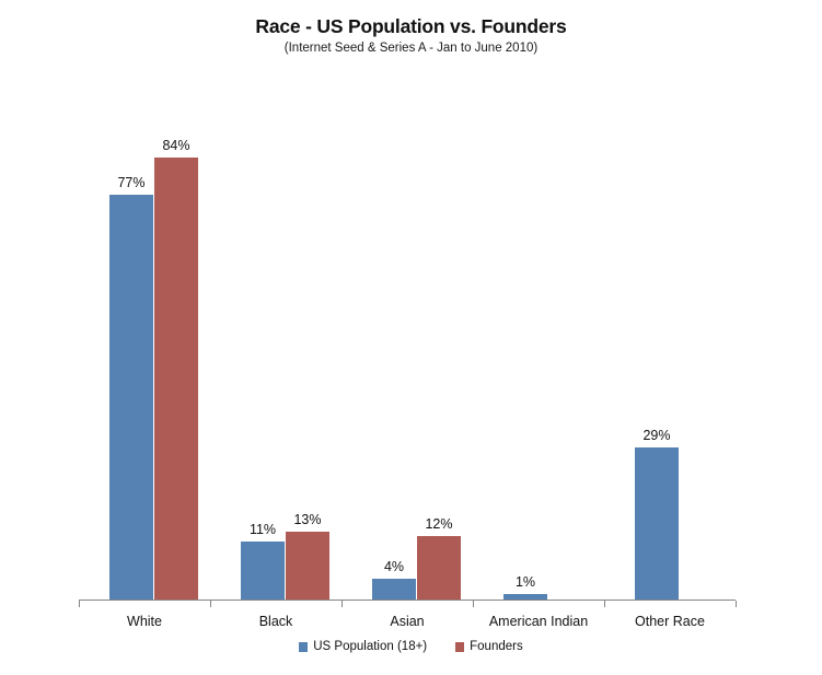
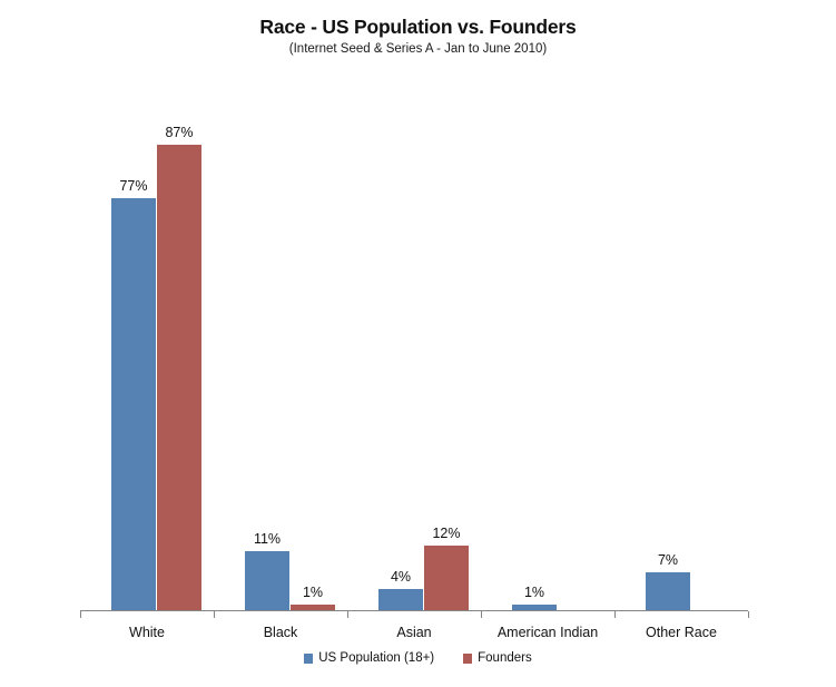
Founders/White: 84% -> 87%
Founders/Black: 13% -> 1%
US Population (18+)/Other Race: 29% -> 7%
